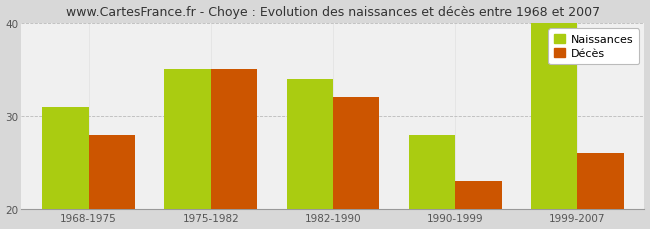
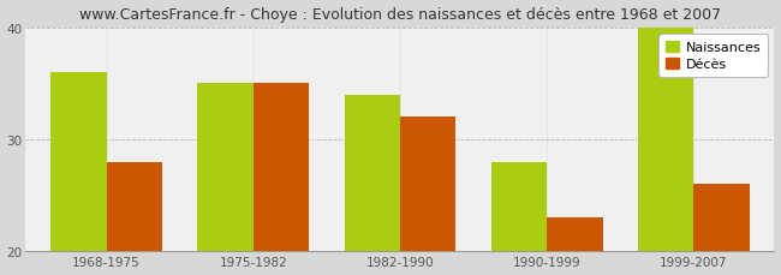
Naissances/1968-1975: 31 -> 36
